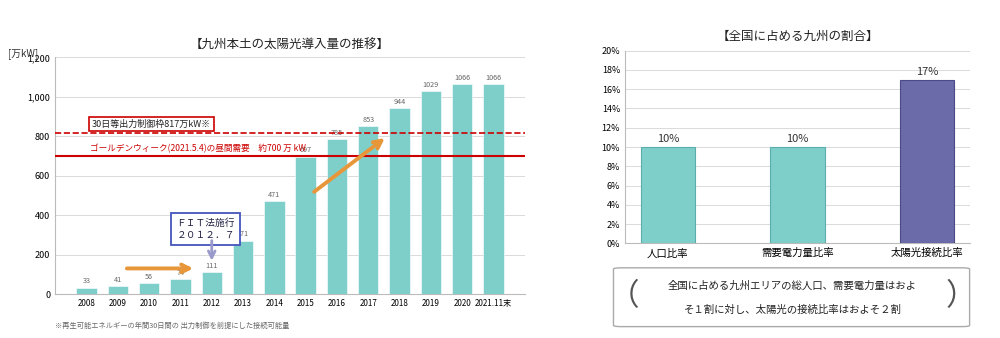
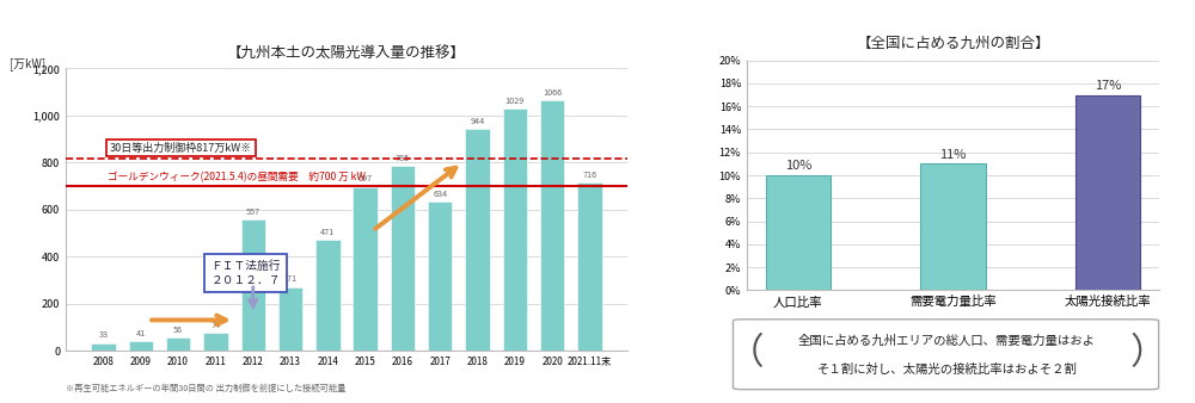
【全国に占める九州の割合】/需要電力量比率: 10% -> 11%
【九州本土の太陽光導入量の推移】/2012: 111 -> 557
【九州本土の太陽光導入量の推移】/2017: 853 -> 634
【九州本土の太陽光導入量の推移】/2021.11末: 1066 -> 716
